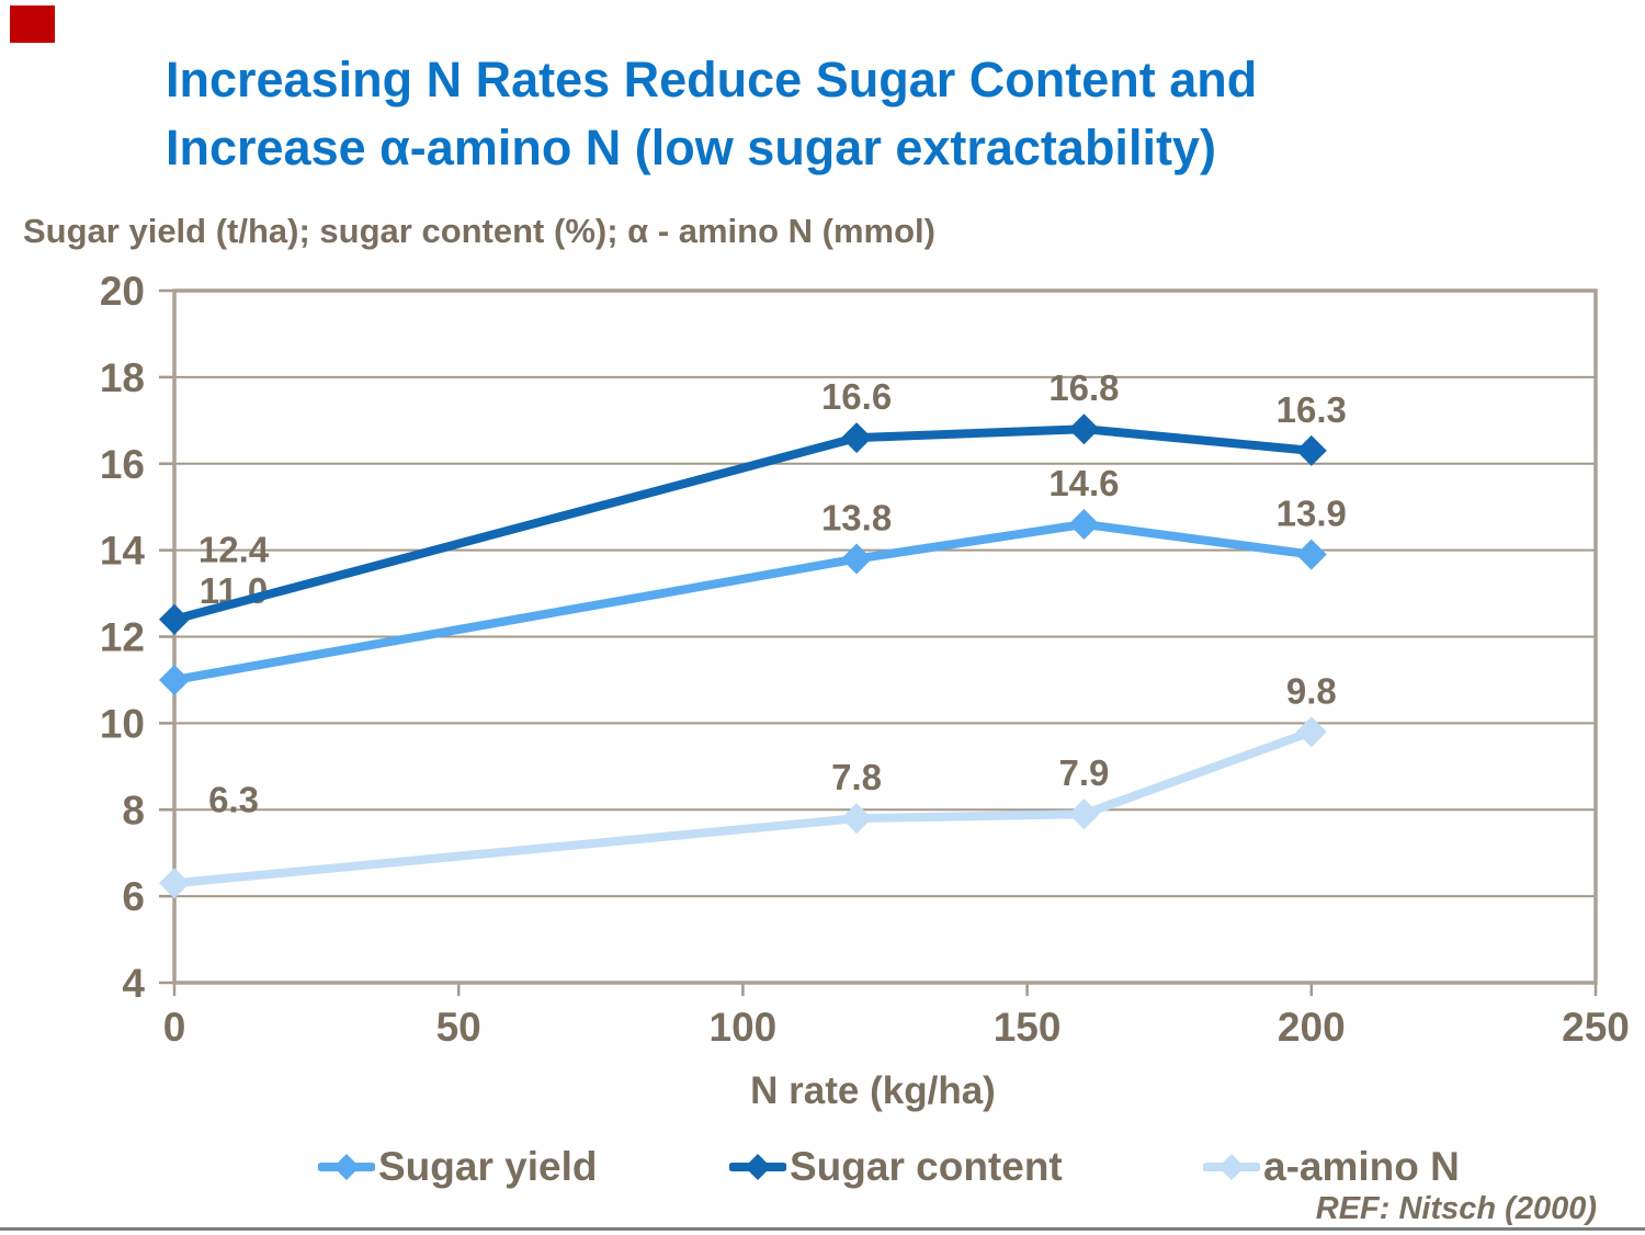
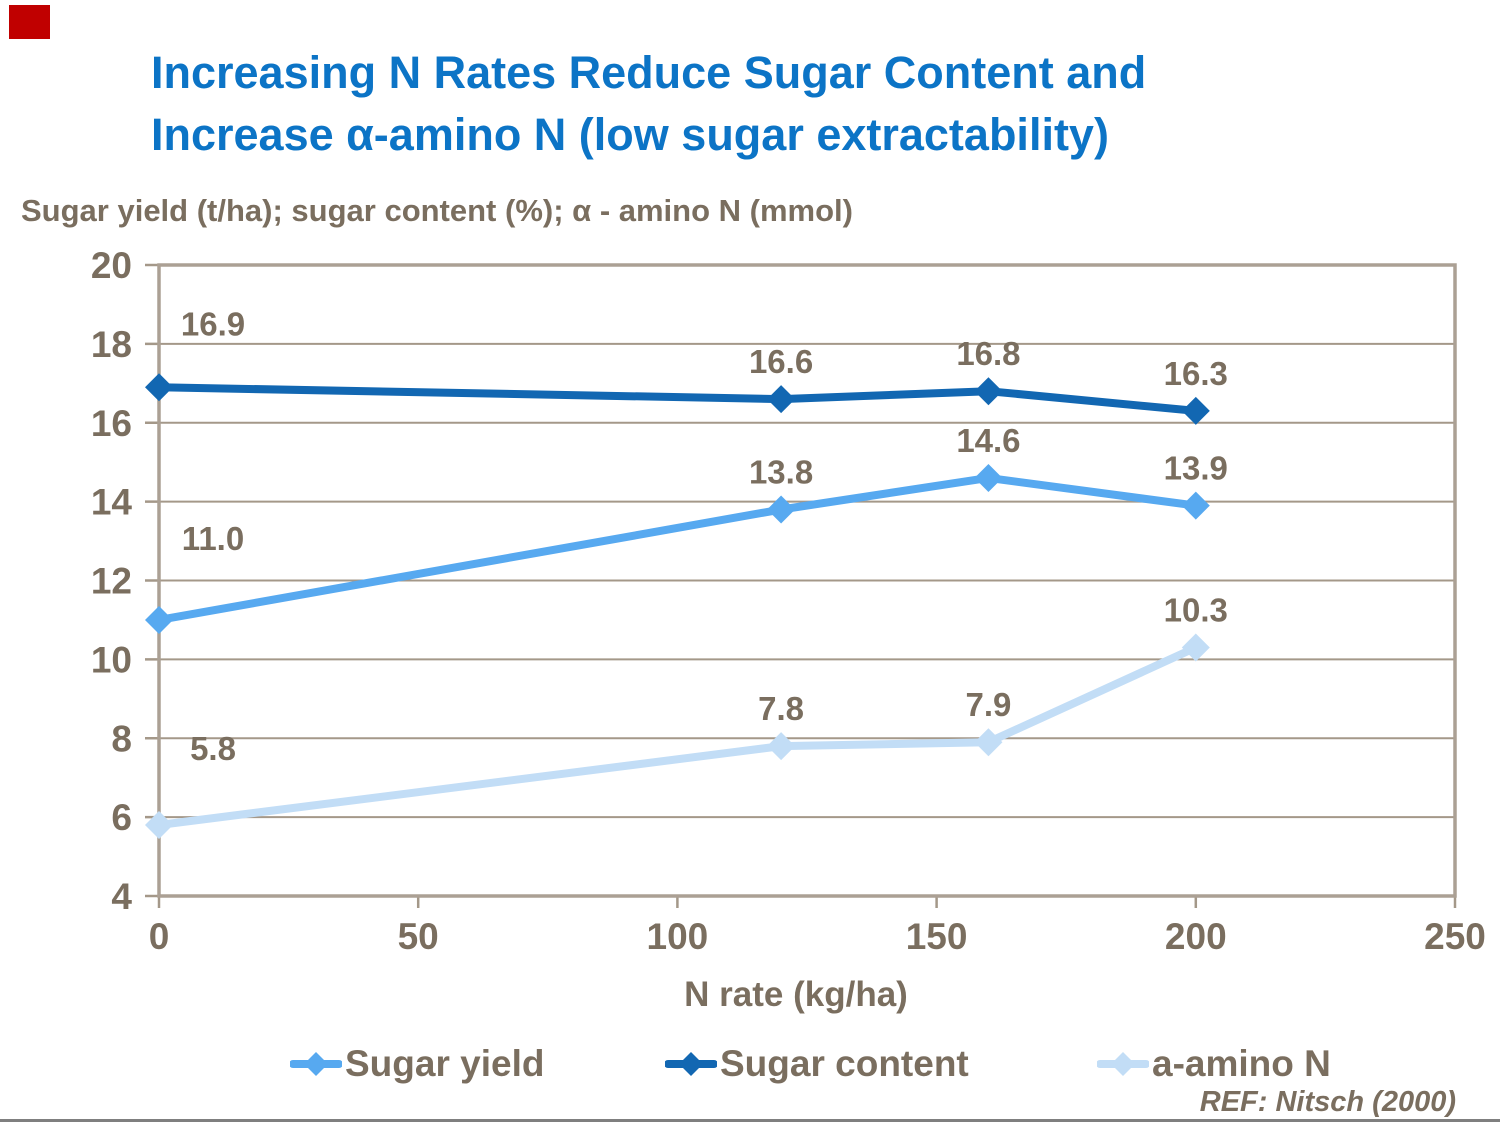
Sugar content/0: 12.4 -> 16.9
a-amino N/0: 6.3 -> 5.8
a-amino N/200: 9.8 -> 10.3
